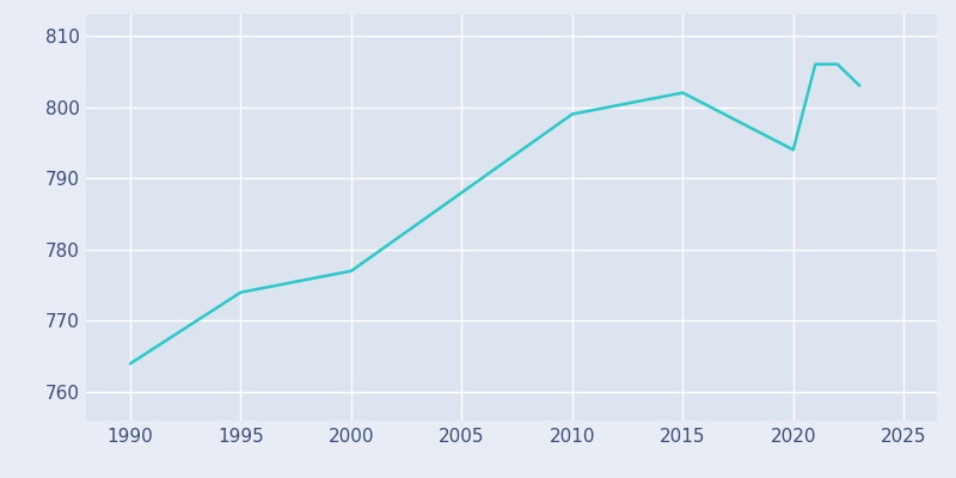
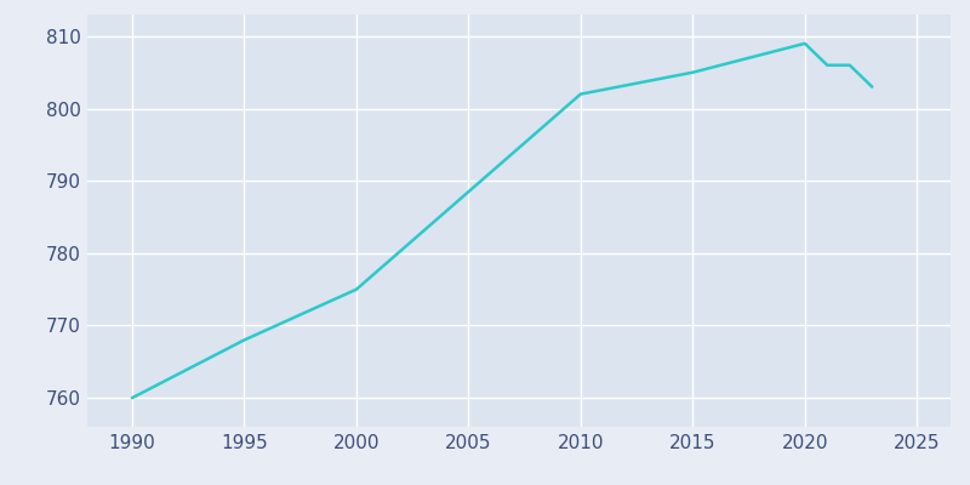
1990: 764 -> 760
1995: 774 -> 768
2000: 777 -> 775
2010: 799 -> 802
2015: 802 -> 805
2020: 794 -> 809
